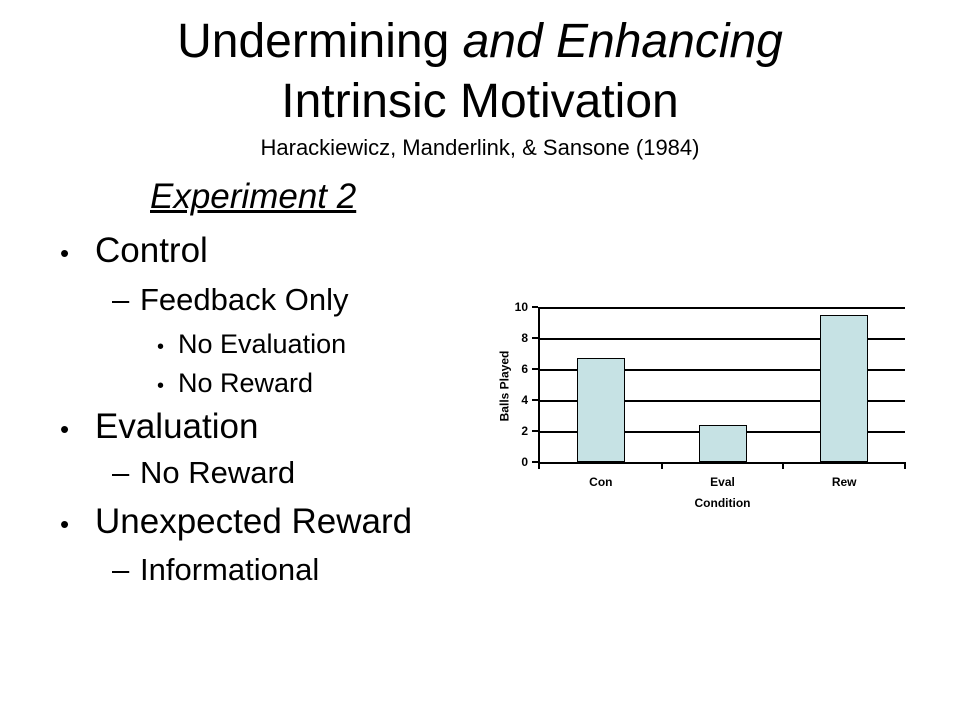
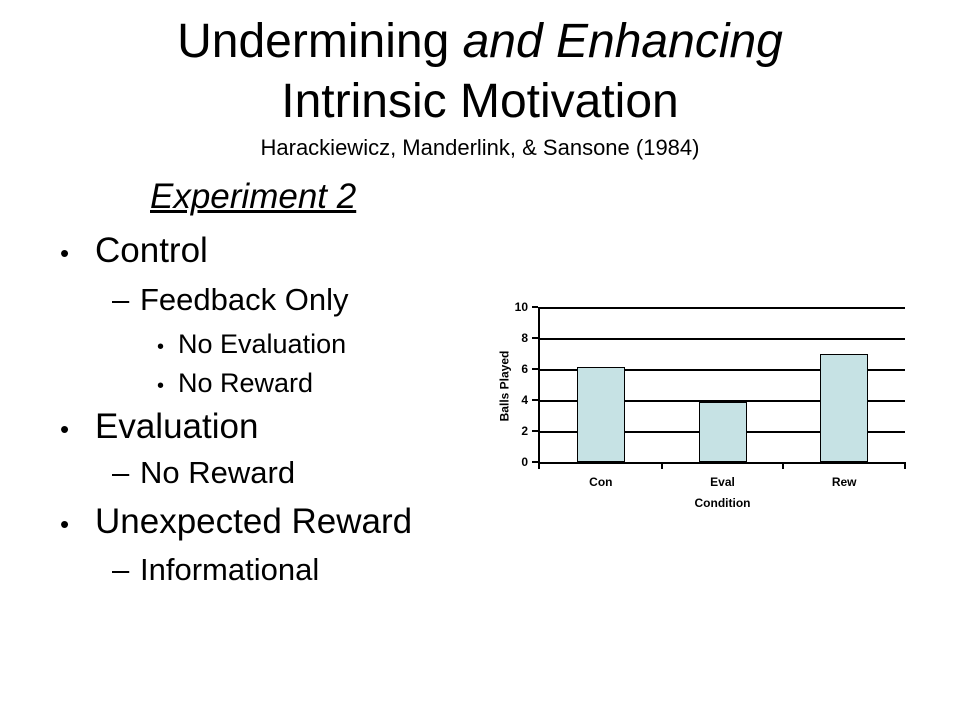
Con: 6.7 -> 6.1
Eval: 2.4 -> 3.9
Rew: 9.5 -> 7.0
